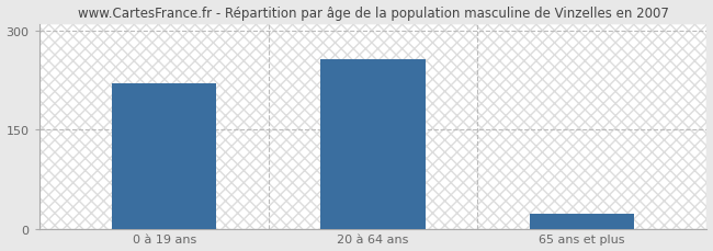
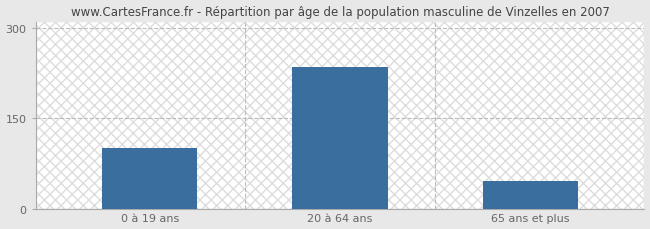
0 à 19 ans: 220 -> 100
20 à 64 ans: 256 -> 235
65 ans et plus: 22 -> 45
